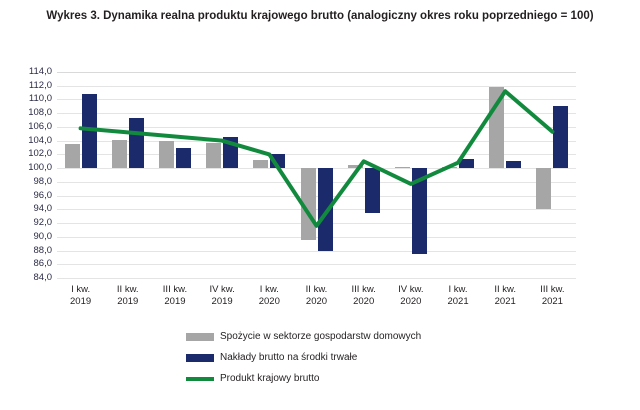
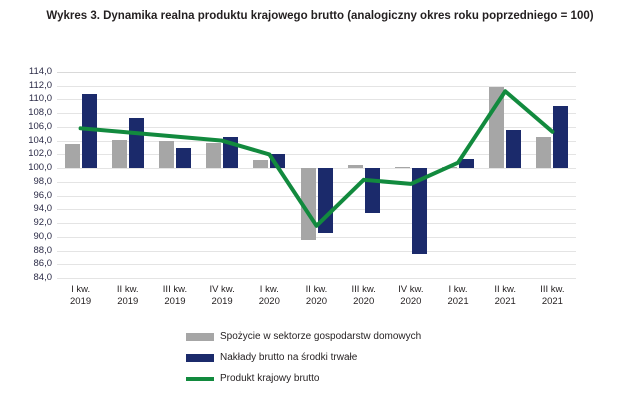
Nakłady brutto na środki trwałe/II kw. 2020: 88 -> 90
Produkt krajowy brutto/III kw. 2020: 101 -> 98
Nakłady brutto na środki trwałe/II kw. 2021: 101 -> 106
Spożycie w sektorze gospodarstw domowych/III kw. 2021: 94 -> 105
